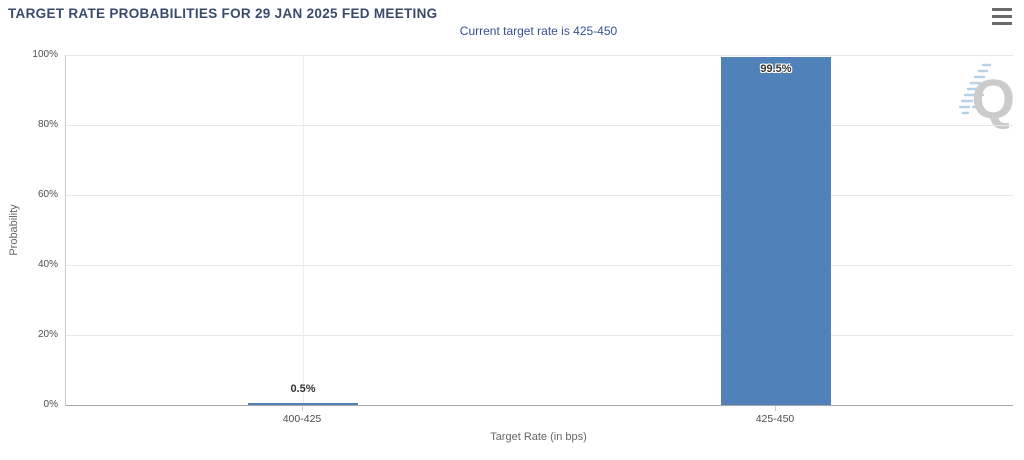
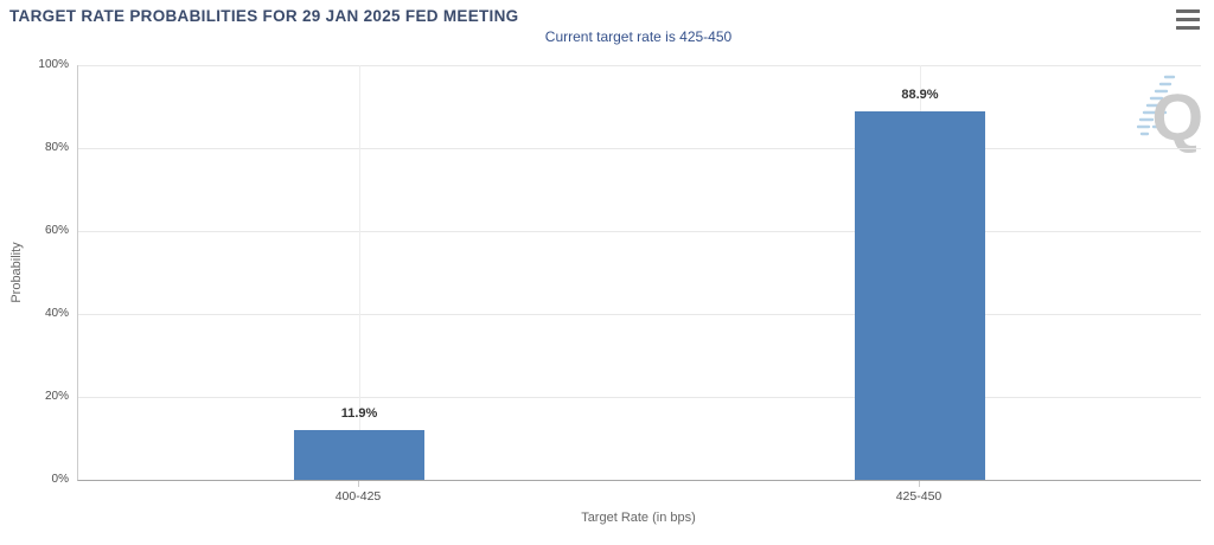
400-425: 0.5% -> 11.9%
425-450: 99.5% -> 88.9%
